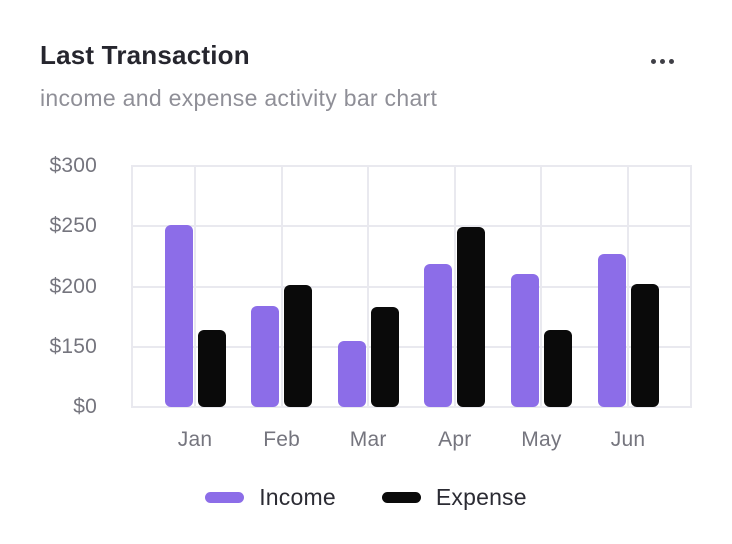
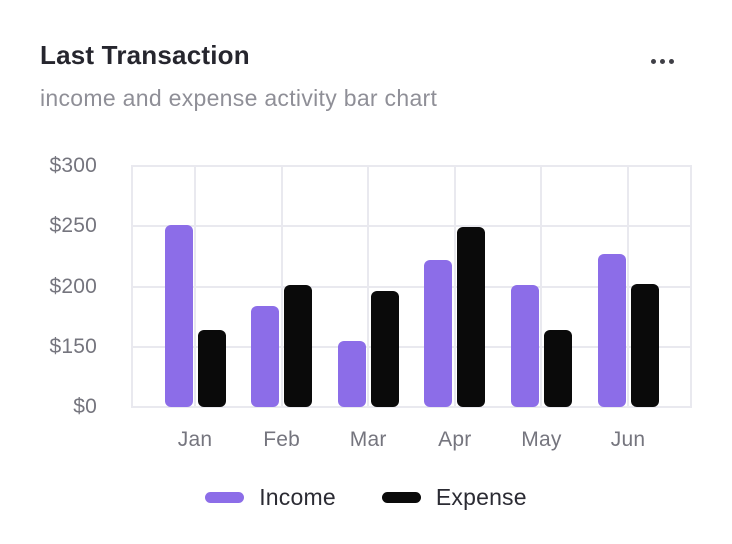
Expense/Mar: $183 -> $196
Income/Apr: $219 -> $222
Income/May: $210 -> $201
